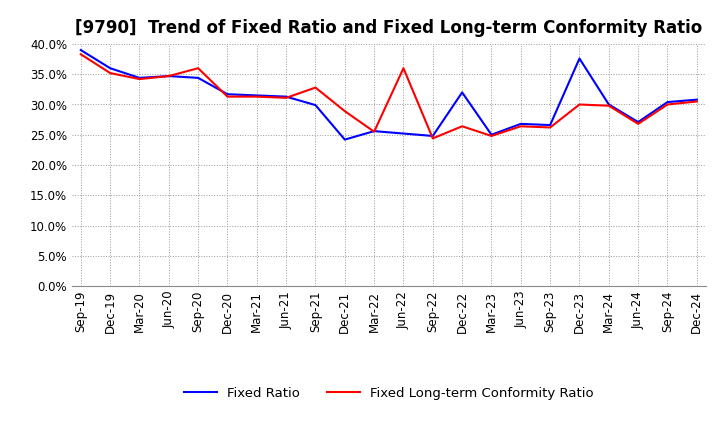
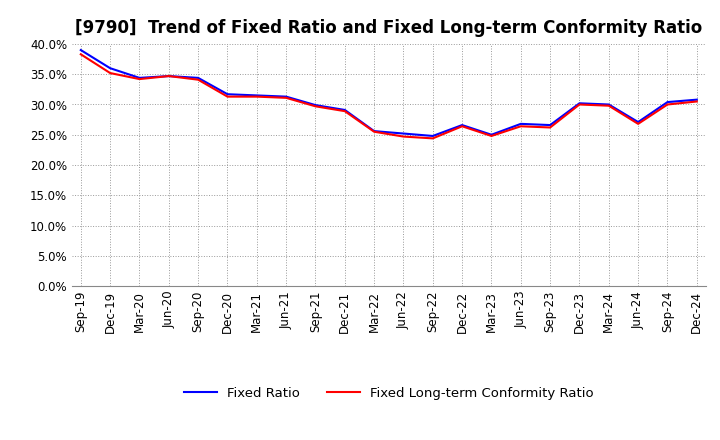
Fixed Long-term Conformity Ratio/Sep-20: 36.0% -> 34.1%
Fixed Long-term Conformity Ratio/Sep-21: 32.8% -> 29.7%
Fixed Ratio/Dec-21: 24.2% -> 29.1%
Fixed Long-term Conformity Ratio/Jun-22: 36.0% -> 24.7%
Fixed Ratio/Dec-22: 32.0% -> 26.6%
Fixed Ratio/Dec-23: 37.6% -> 30.2%
